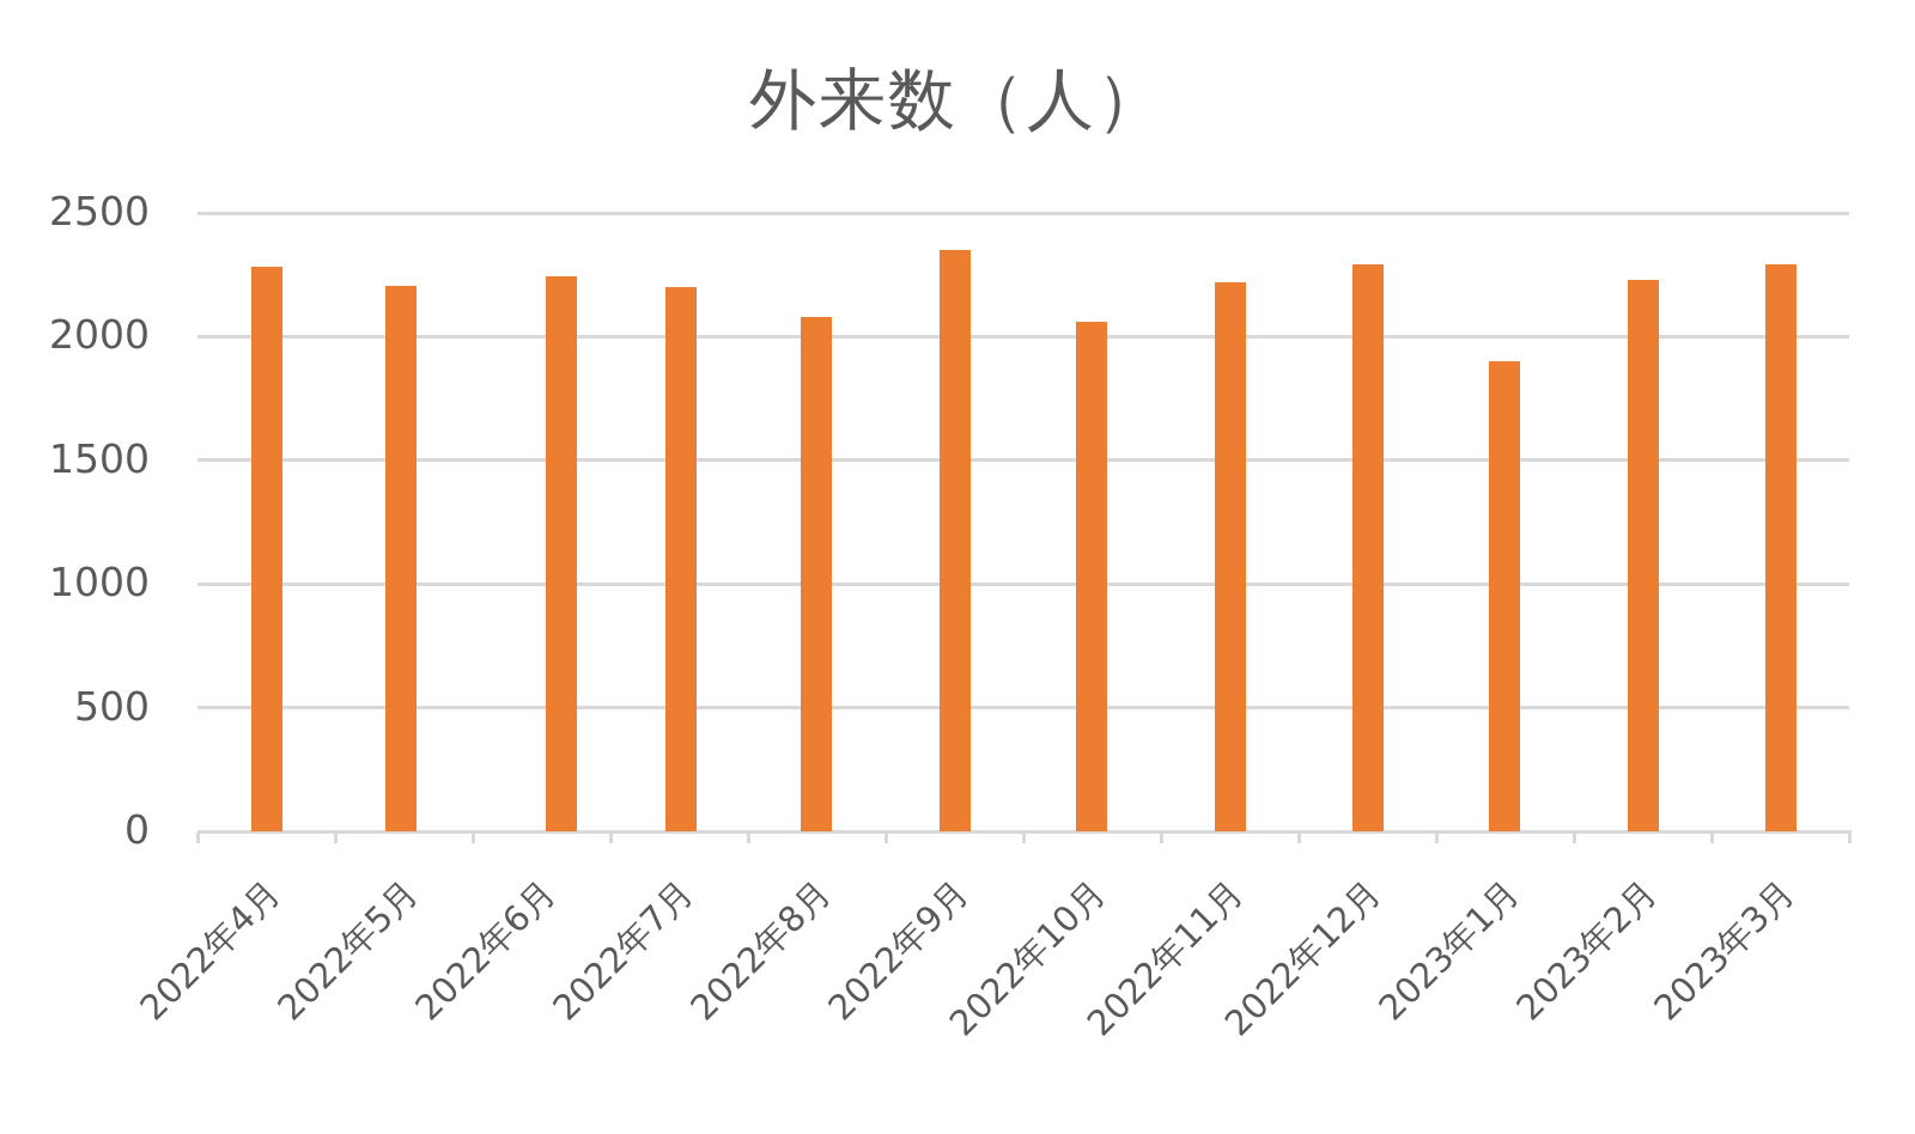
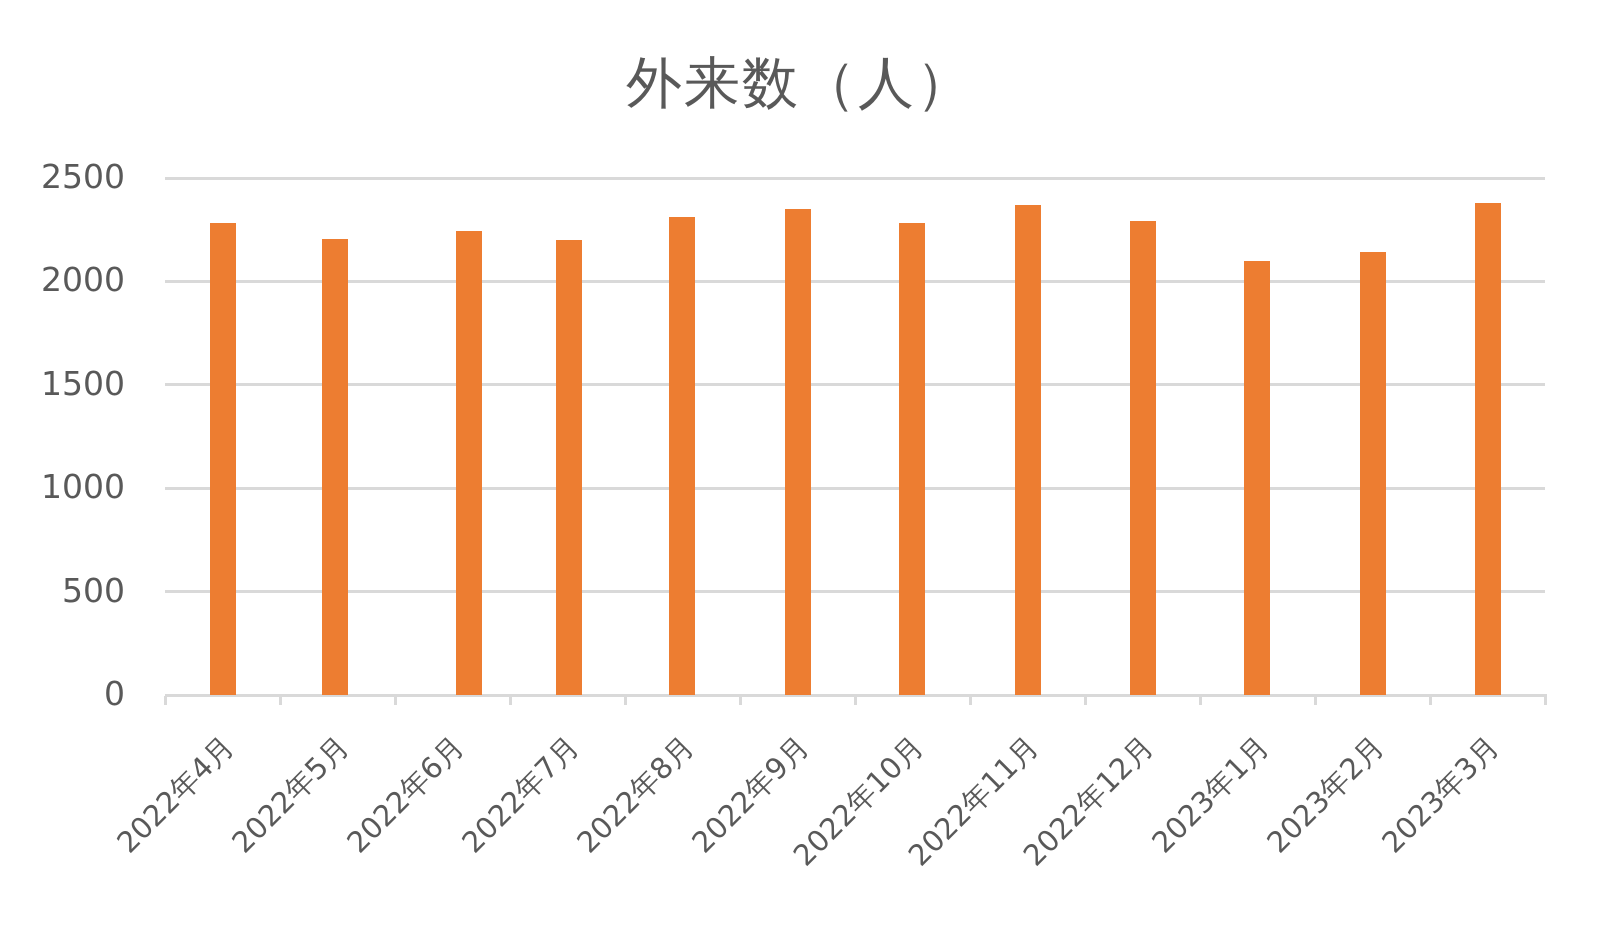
2022年8月: 2080 -> 2310
2022年10月: 2060 -> 2280
2022年11月: 2220 -> 2370
2023年1月: 1900 -> 2100
2023年2月: 2230 -> 2140
2023年3月: 2290 -> 2380
